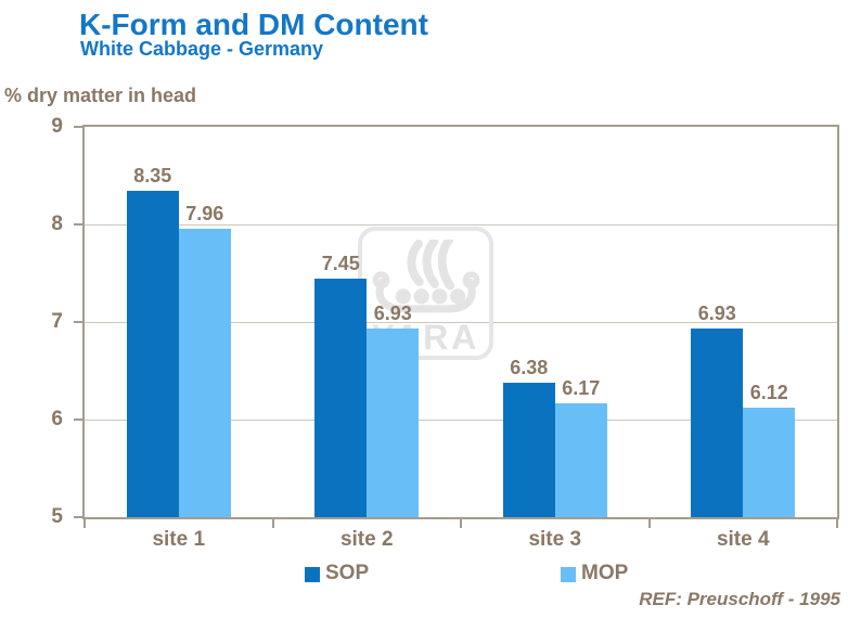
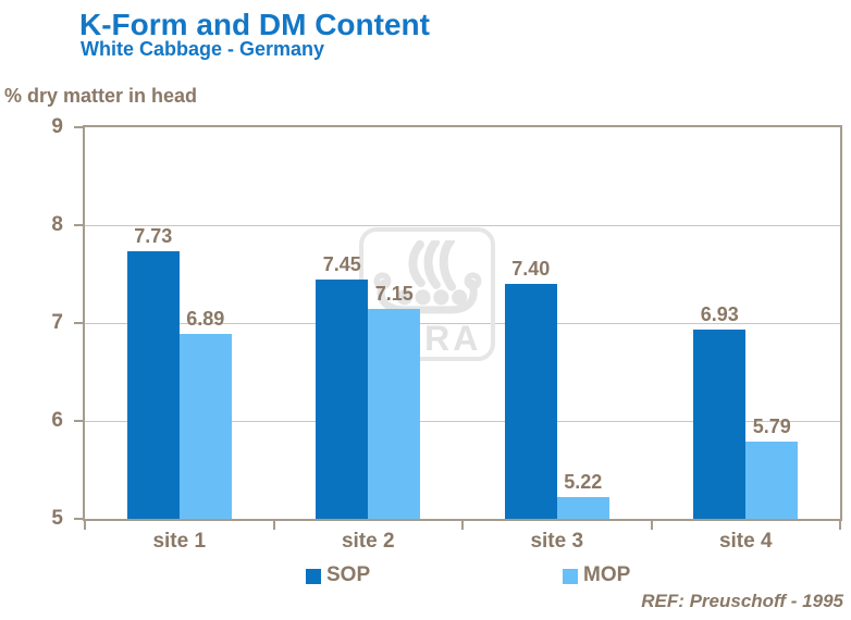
SOP/site 1: 8.35 -> 7.73
MOP/site 1: 7.96 -> 6.89
MOP/site 2: 6.93 -> 7.15
SOP/site 3: 6.38 -> 7.40
MOP/site 3: 6.17 -> 5.22
MOP/site 4: 6.12 -> 5.79
